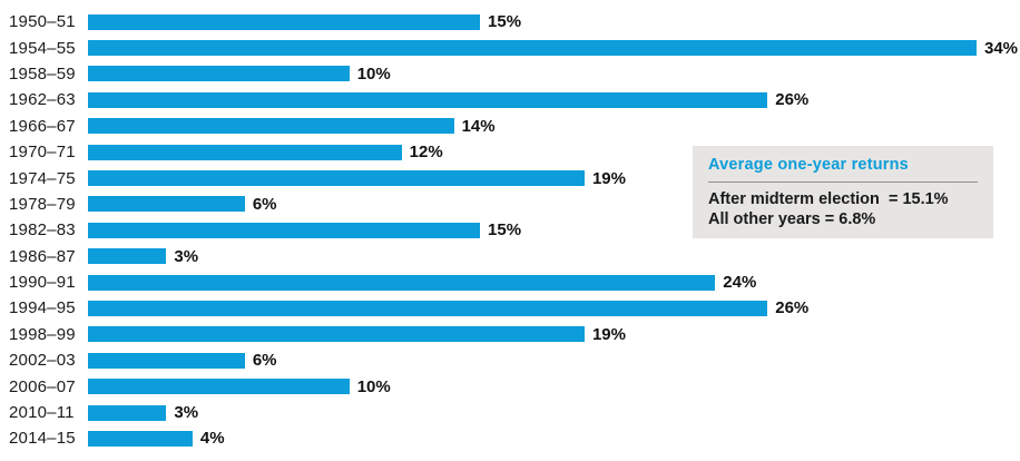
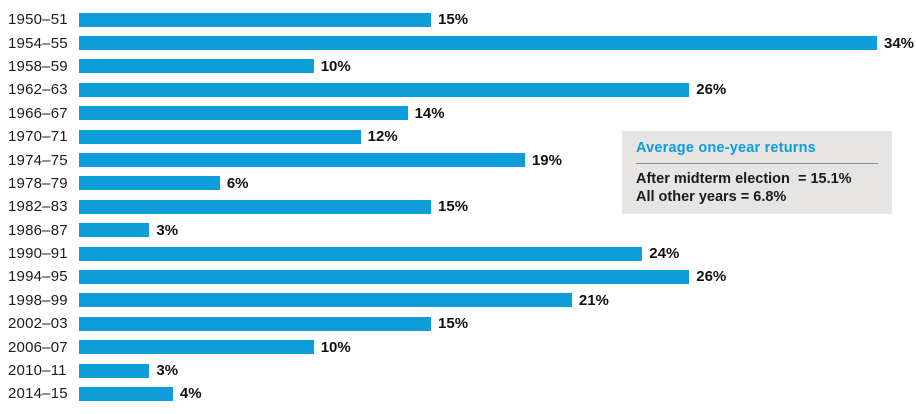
1998–99: 19% -> 21%
2002–03: 6% -> 15%
